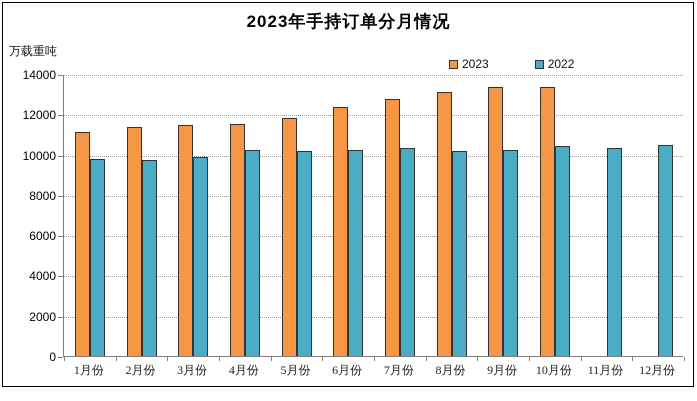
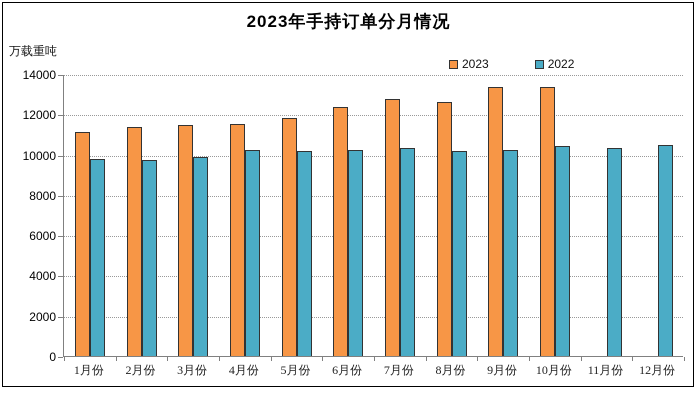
2023/8月份: 13100 -> 12600
